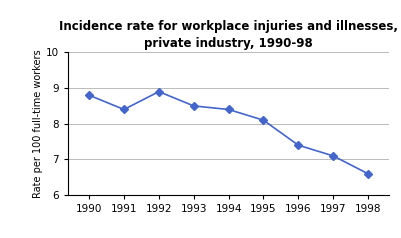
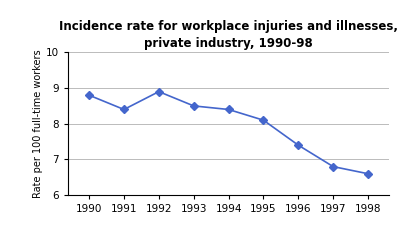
1997: 7.1 -> 6.8
